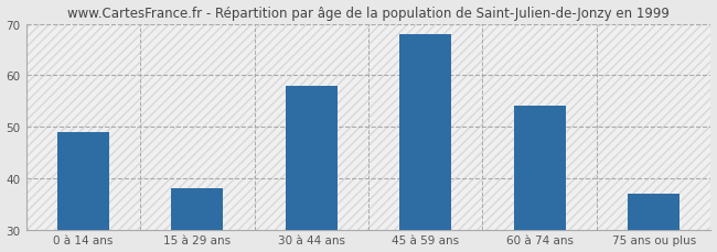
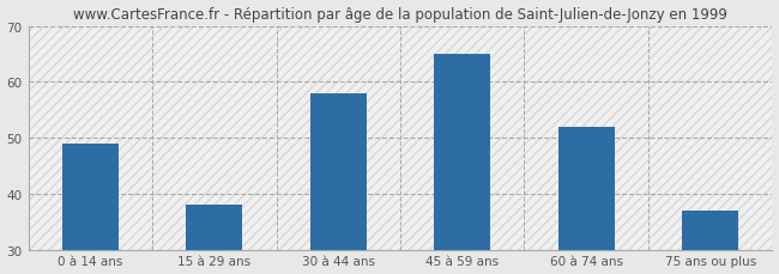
45 à 59 ans: 68 -> 65
60 à 74 ans: 54 -> 52
